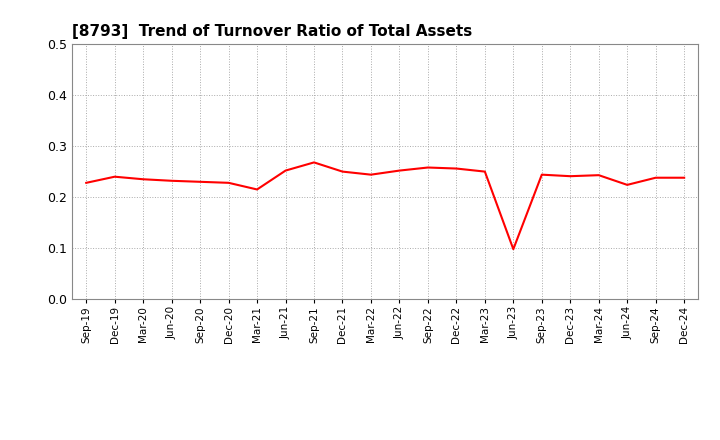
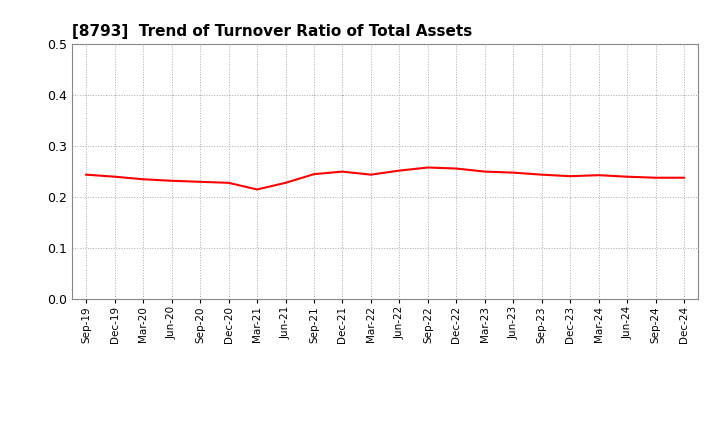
Sep-19: 0.228 -> 0.244
Jun-21: 0.252 -> 0.228
Sep-21: 0.268 -> 0.245
Jun-23: 0.098 -> 0.248
Jun-24: 0.224 -> 0.240
